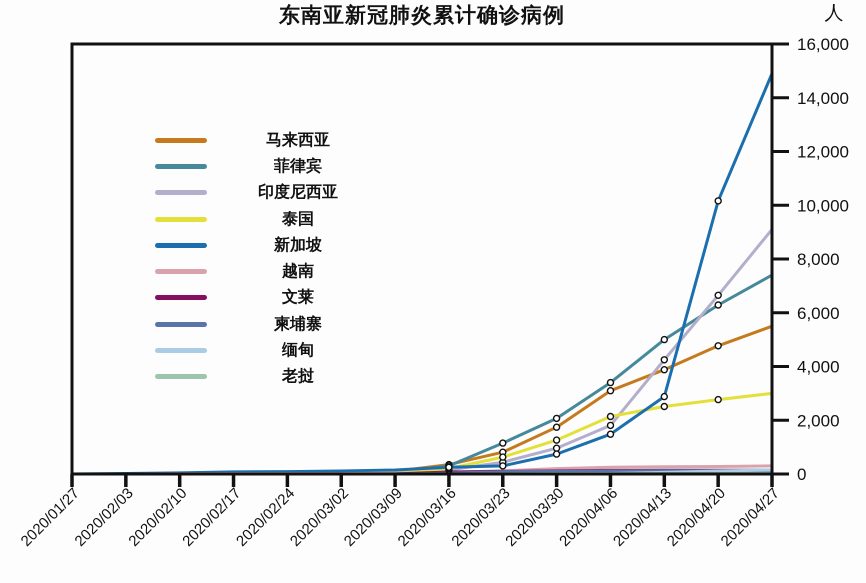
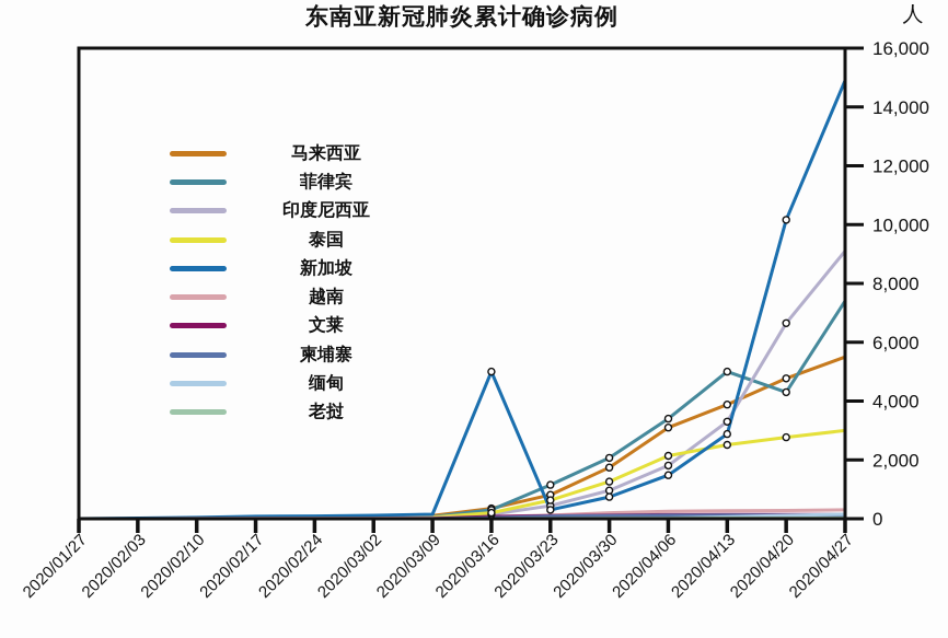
新加坡/2020/03/16: 200 -> 5000
印度尼西亚/2020/04/13: 4200 -> 3300
菲律宾/2020/04/20: 6300 -> 4300
